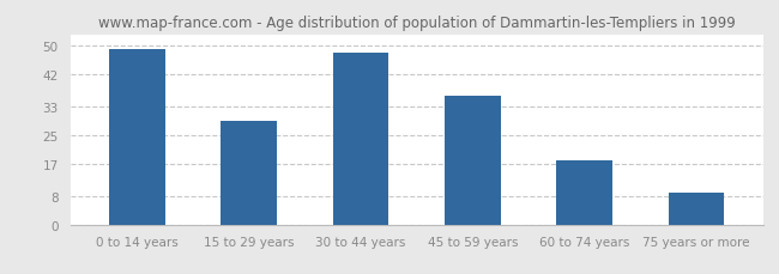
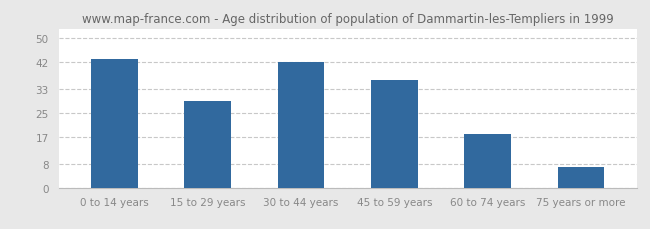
0 to 14 years: 49 -> 43
30 to 44 years: 48 -> 42
75 years or more: 9 -> 7
